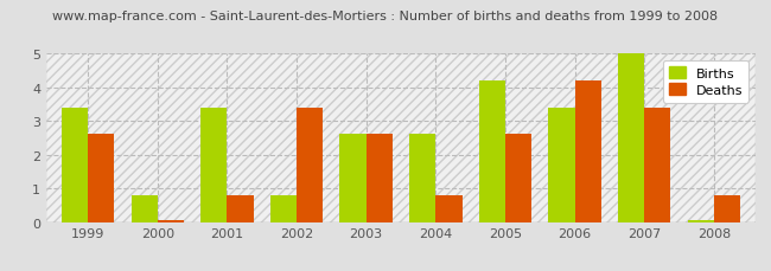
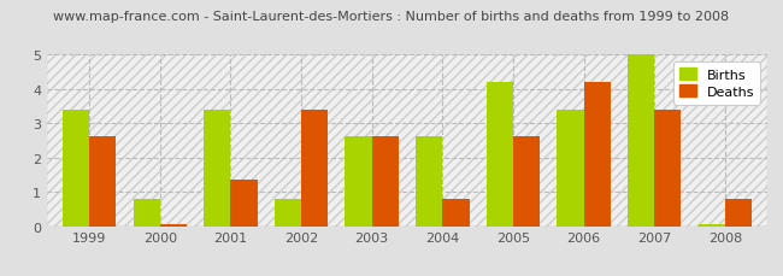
Deaths/2001: 0.80 -> 1.35
